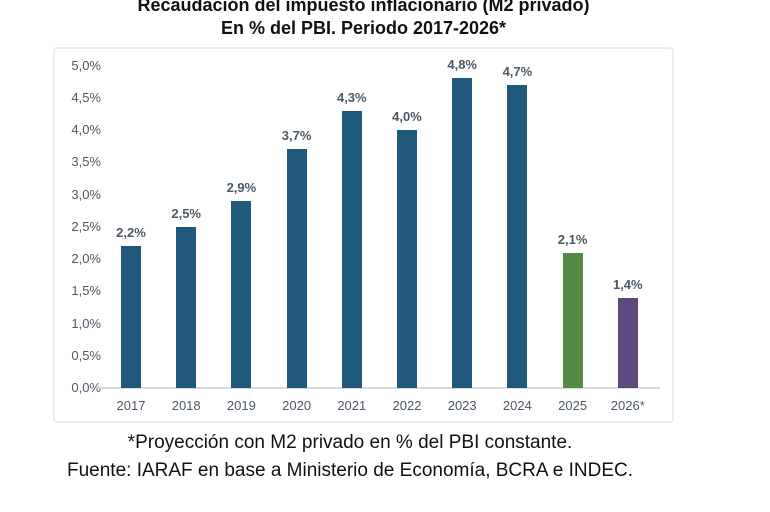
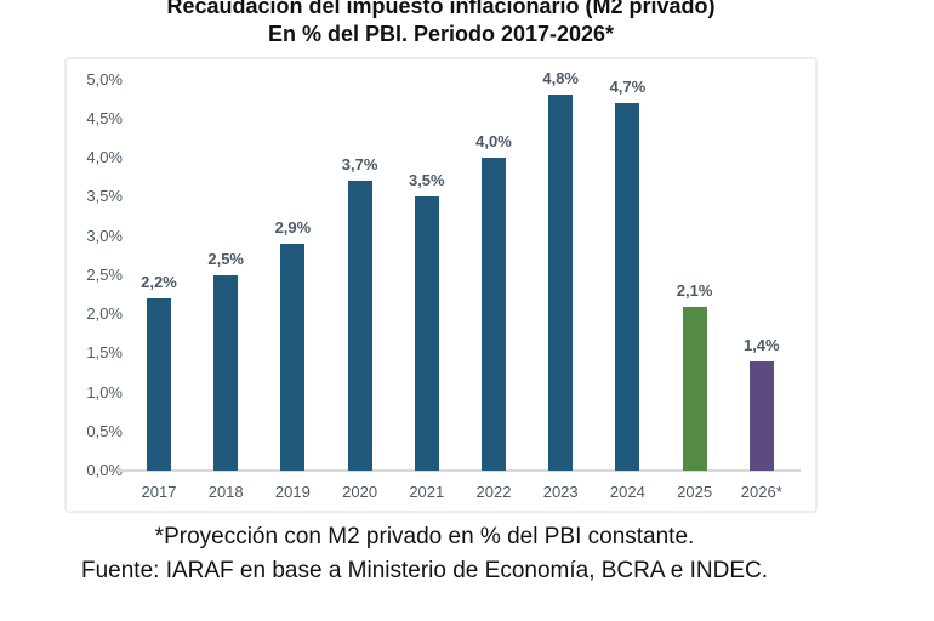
2021: 4,3% -> 3,5%
